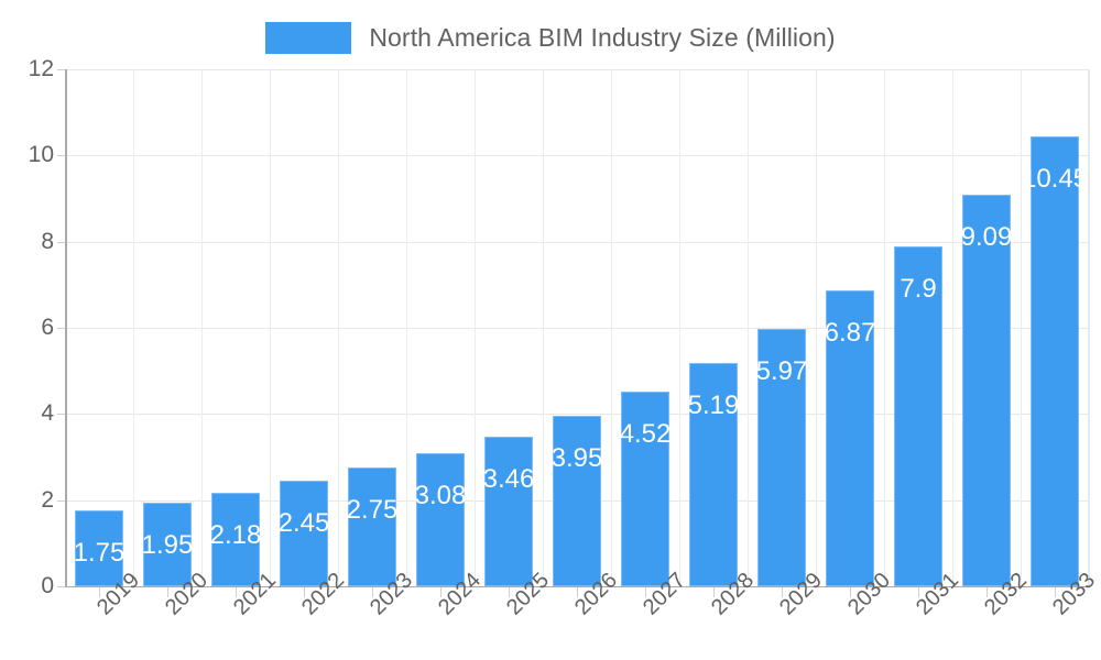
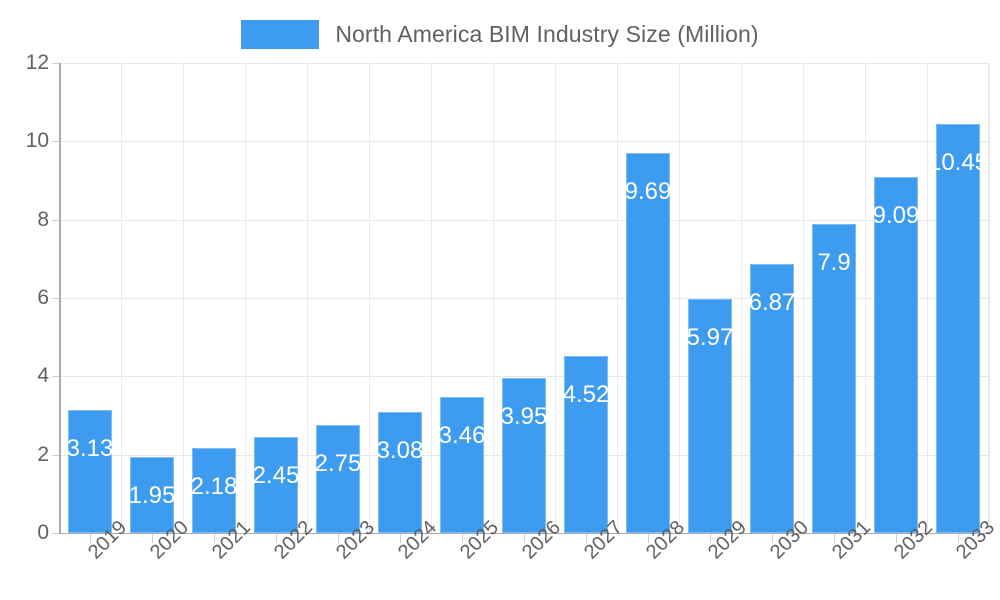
2019: 1.75 -> 3.13
2028: 5.19 -> 9.69
